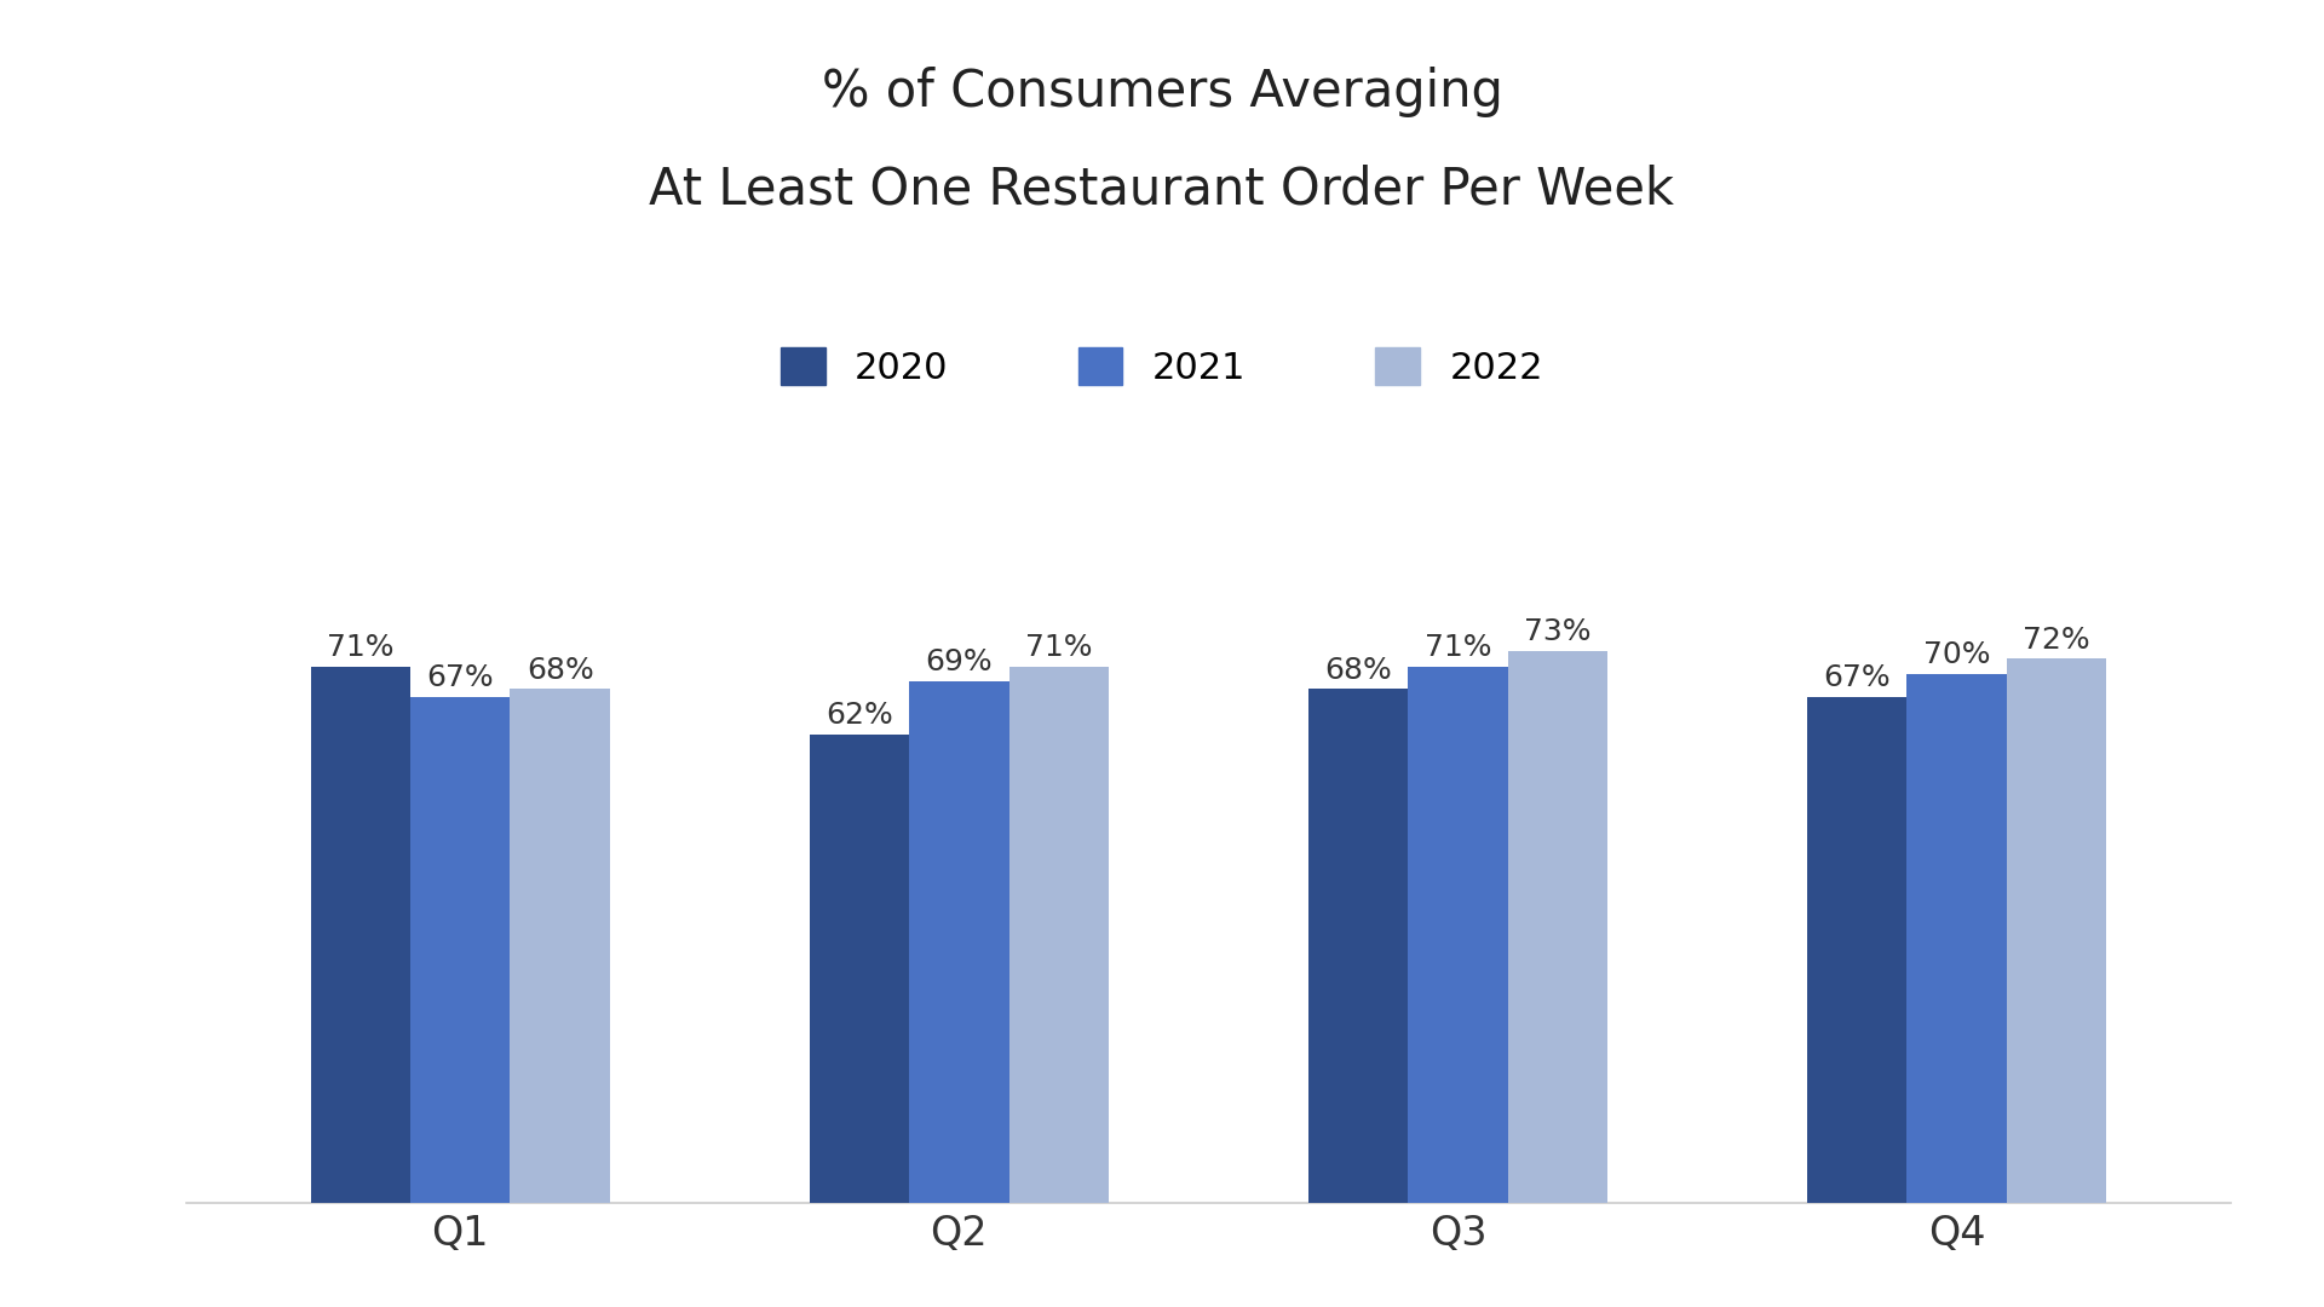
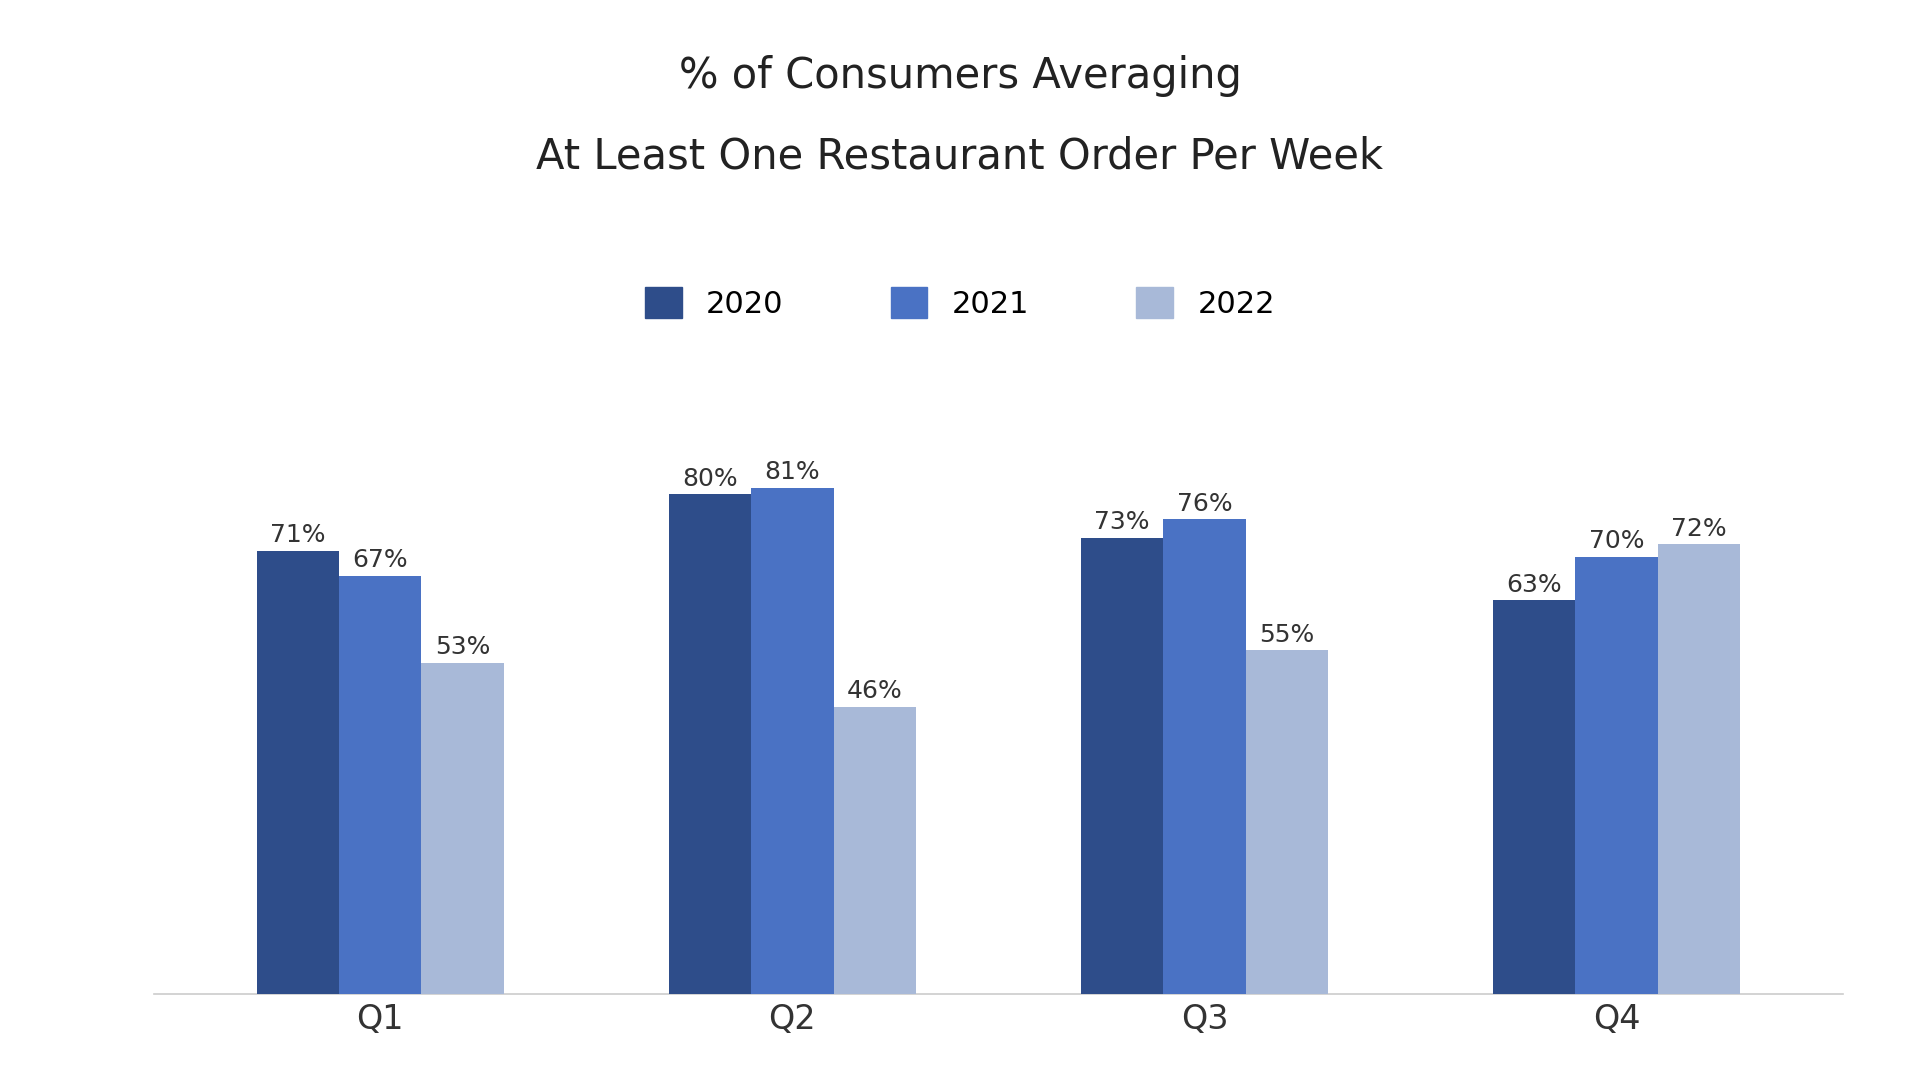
2022/Q1: 68% -> 53%
2020/Q2: 62% -> 80%
2021/Q2: 69% -> 81%
2022/Q2: 71% -> 46%
2020/Q3: 68% -> 73%
2021/Q3: 71% -> 76%
2022/Q3: 73% -> 55%
2020/Q4: 67% -> 63%
